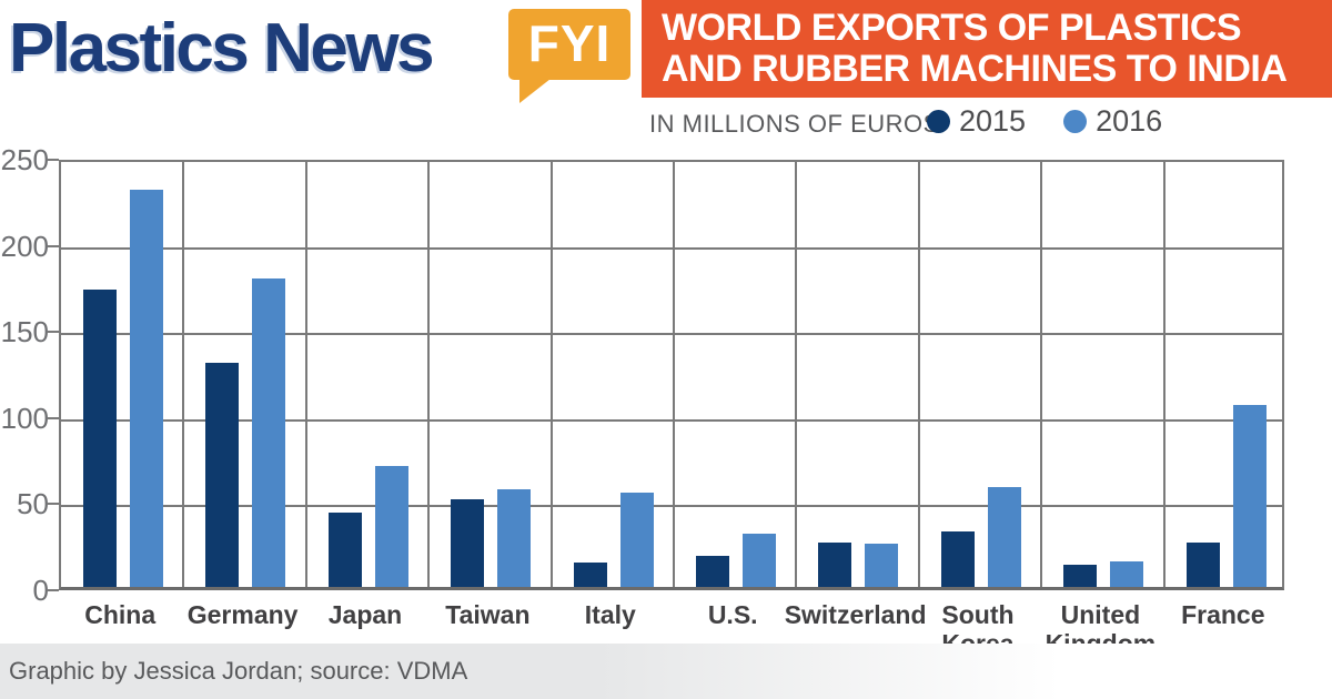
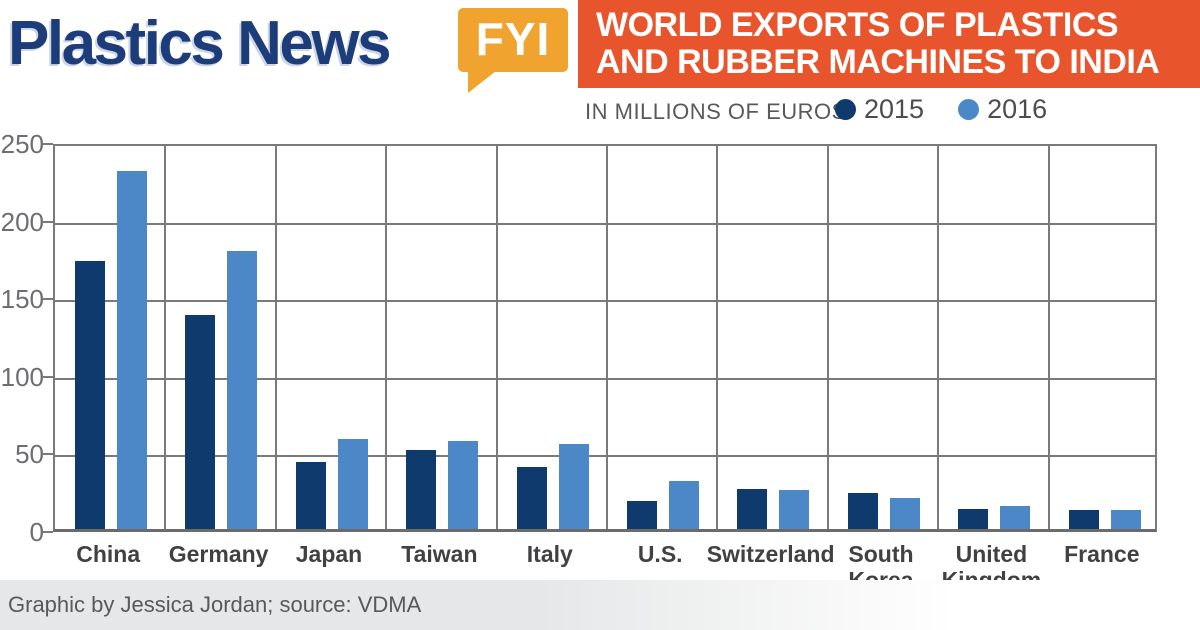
2015/Germany: 130 -> 138
2016/Japan: 70 -> 58
2015/Italy: 14 -> 40
2015/South Korea: 32 -> 23
2016/South Korea: 58 -> 20
2015/France: 26 -> 12
2016/France: 106 -> 12
